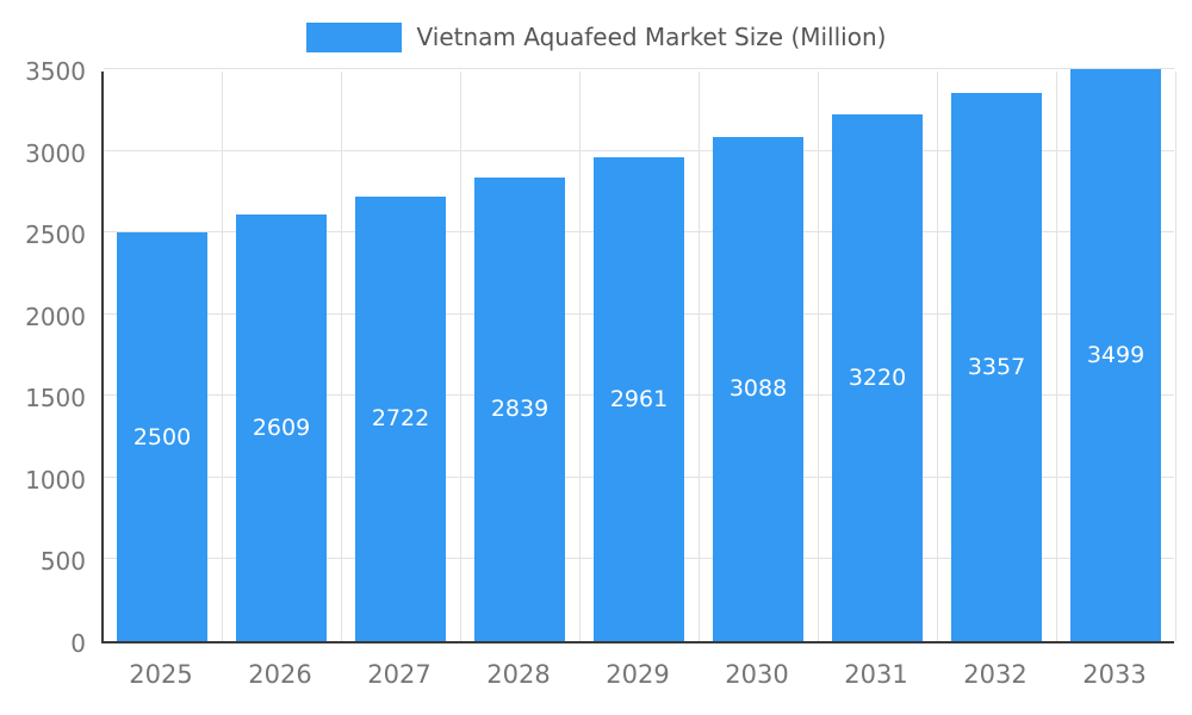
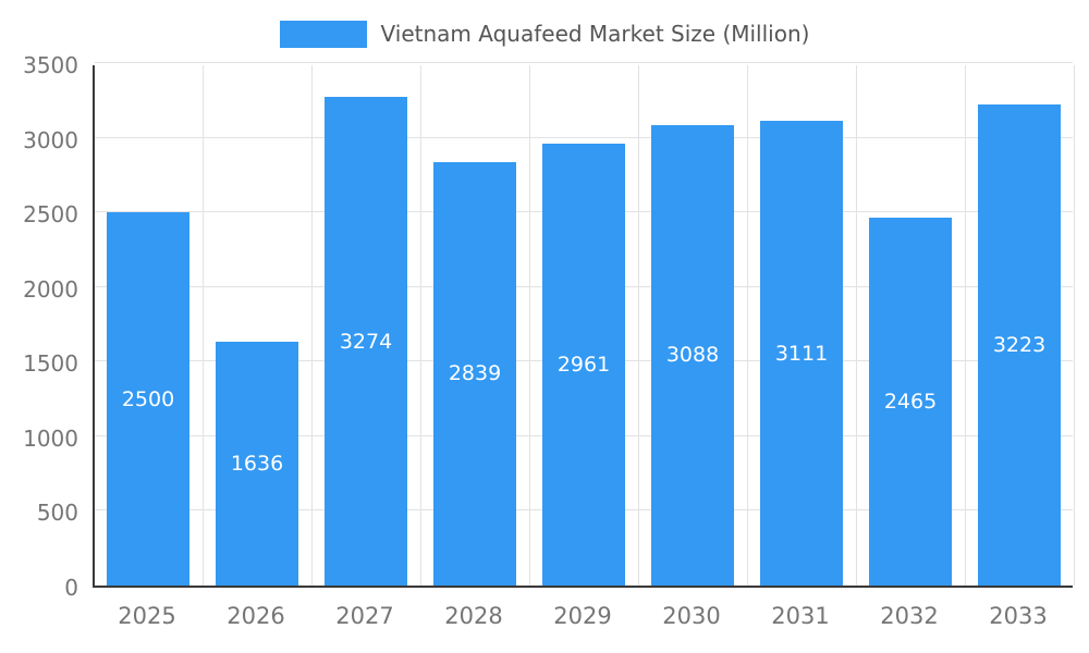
2026: 2609 -> 1636
2027: 2722 -> 3274
2031: 3220 -> 3111
2032: 3357 -> 2465
2033: 3499 -> 3223
